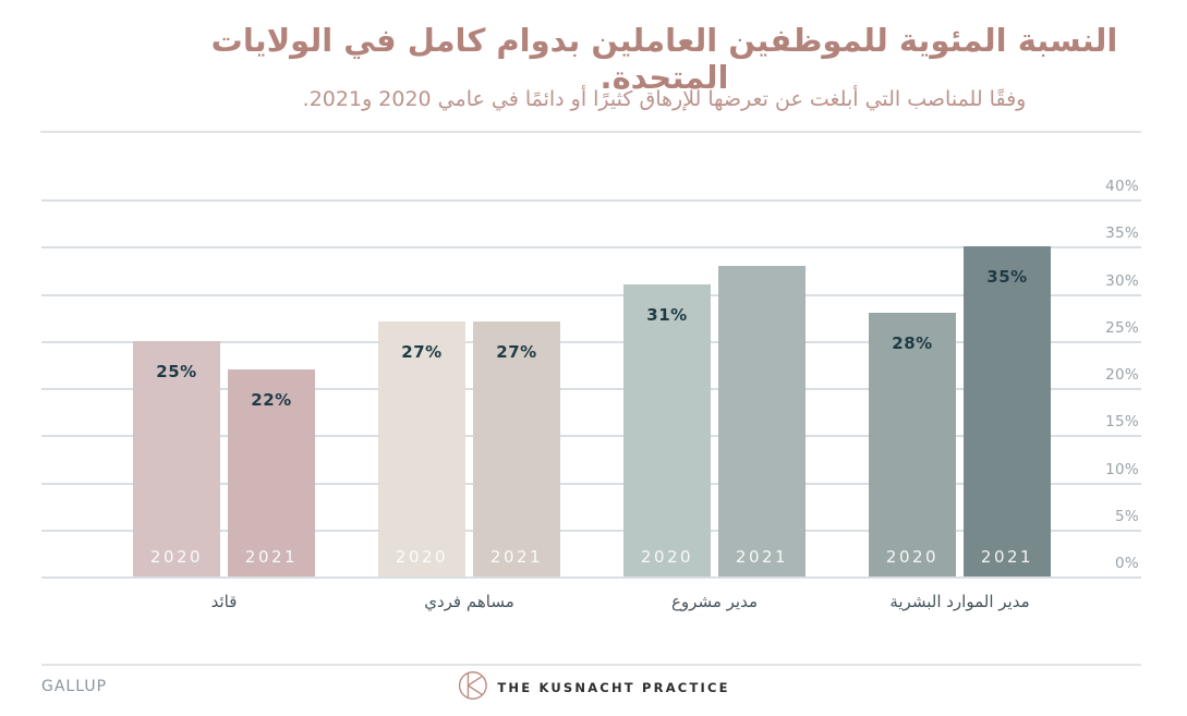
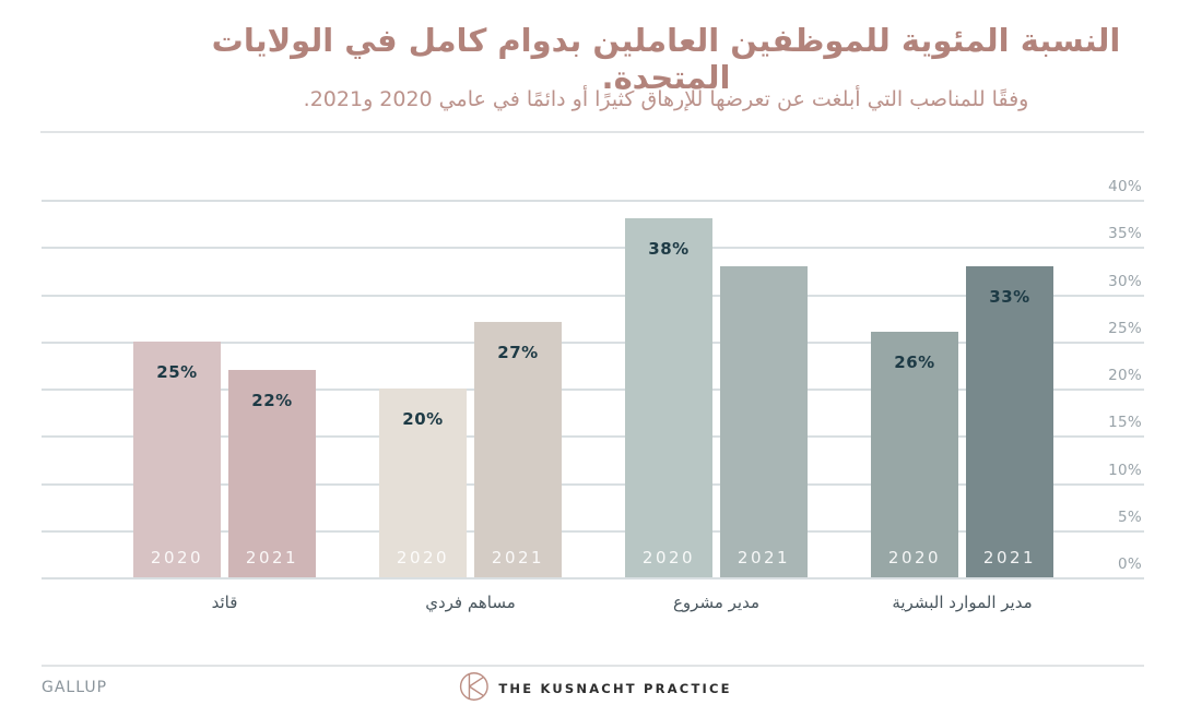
2020/مساهم فردي: 27% -> 20%
2020/مدير مشروع: 31% -> 38%
2020/مدير الموارد البشرية: 28% -> 26%
2021/مدير الموارد البشرية: 35% -> 33%
